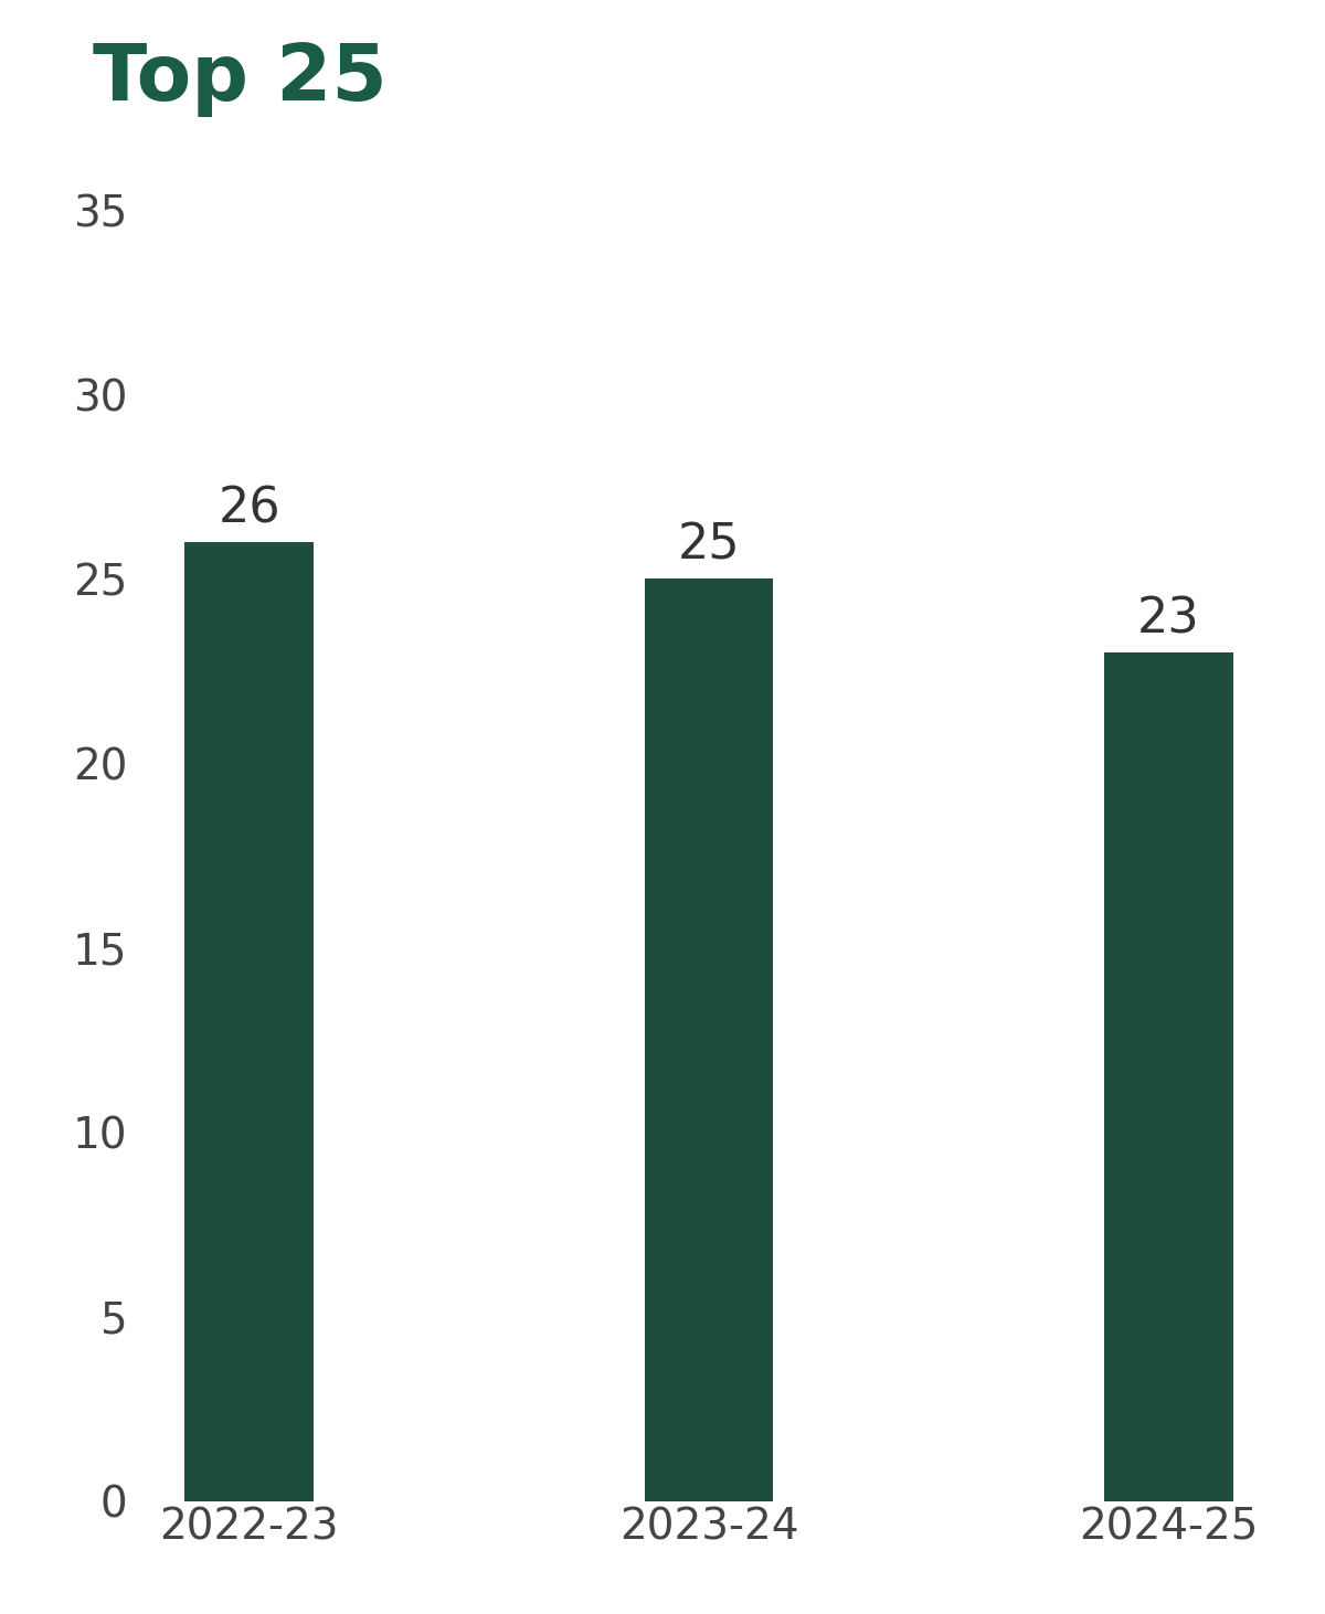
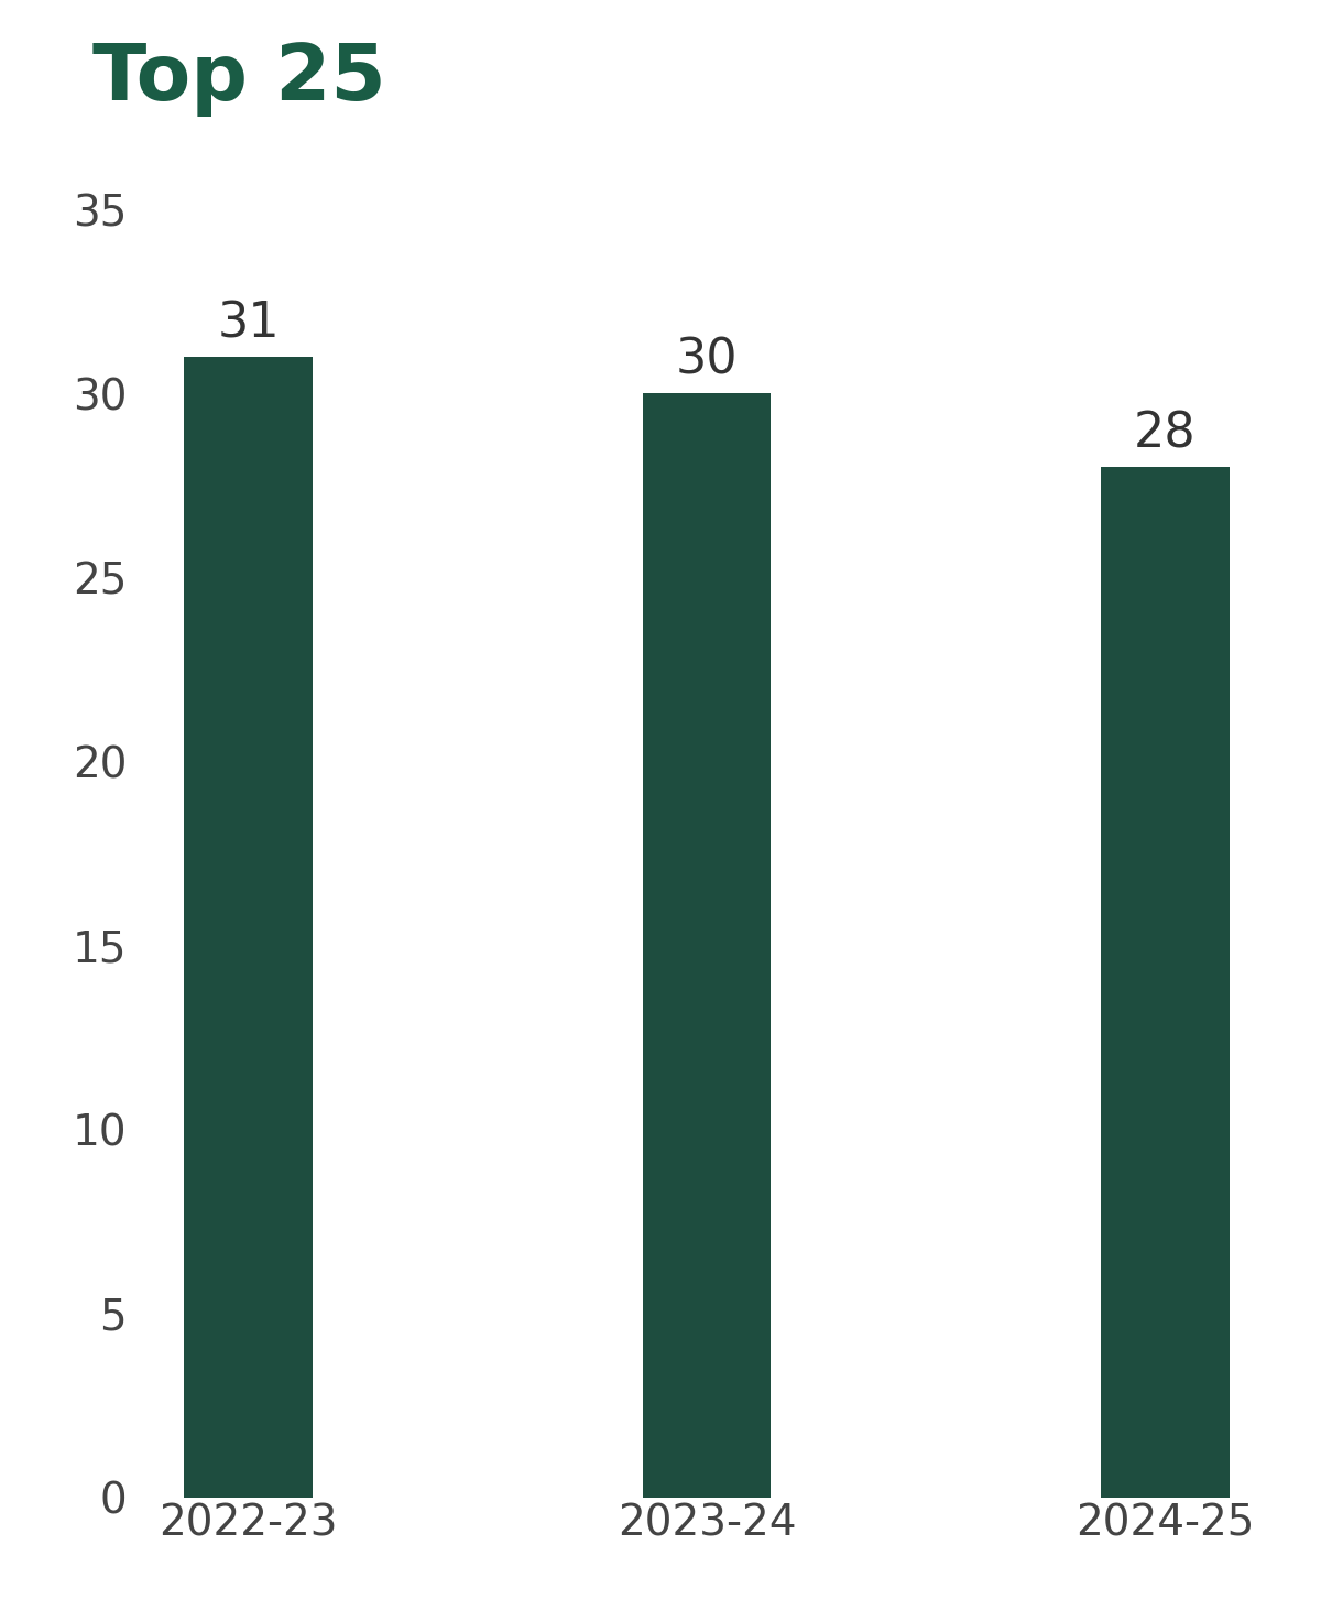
2022-23: 26 -> 31
2023-24: 25 -> 30
2024-25: 23 -> 28
